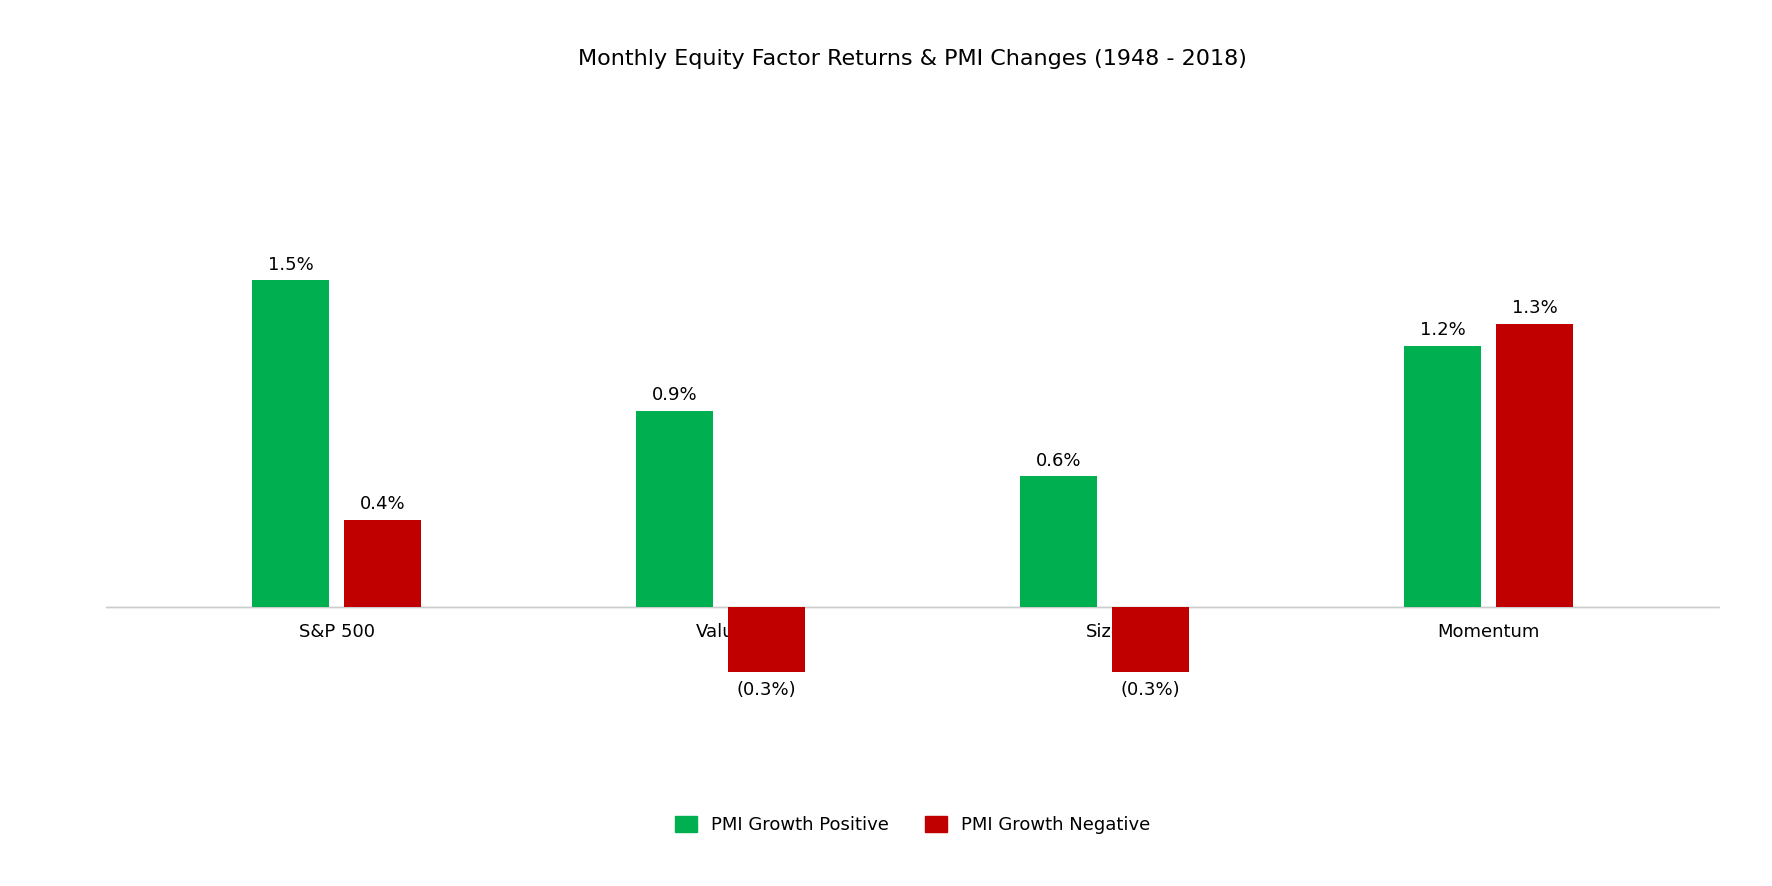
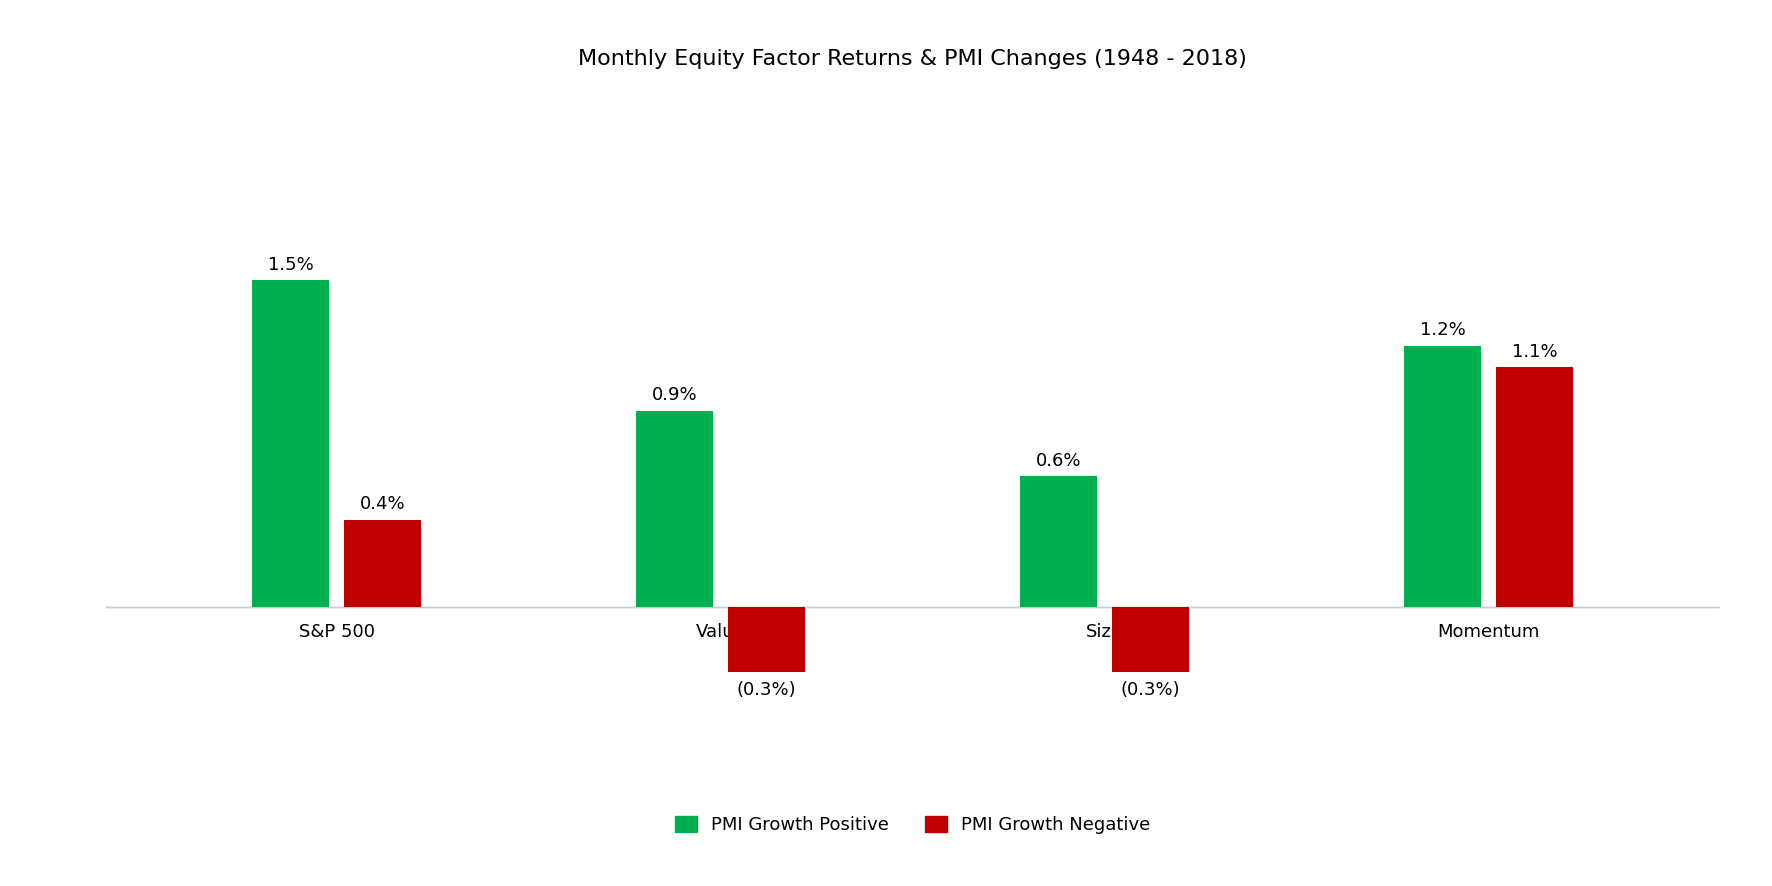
PMI Growth Negative/Momentum: 1.3% -> 1.1%
